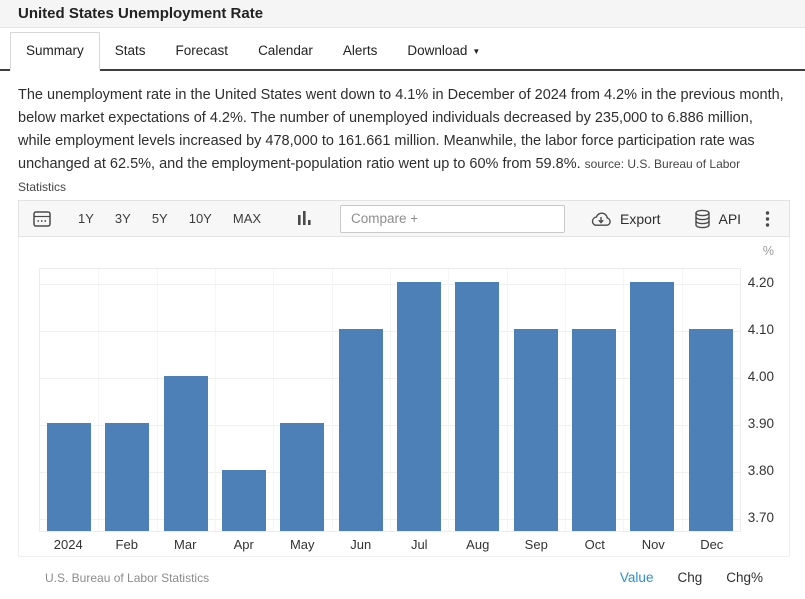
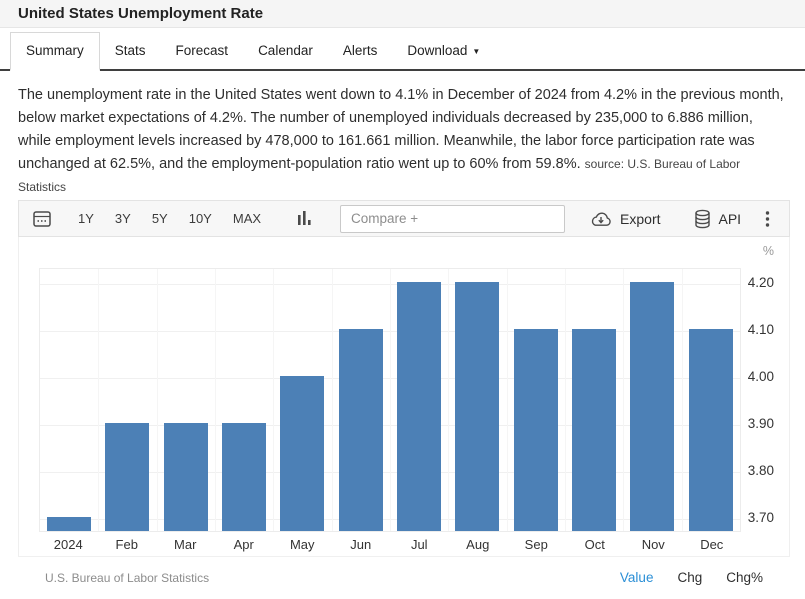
2024: 3.9 -> 3.7
Mar: 4.0 -> 3.9
Apr: 3.8 -> 3.9
May: 3.9 -> 4.0
